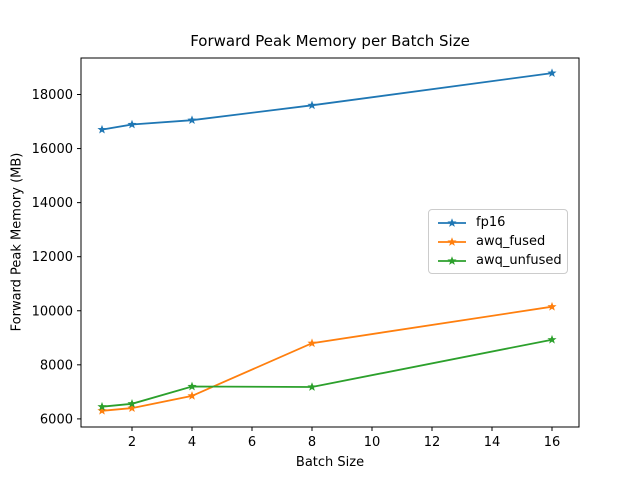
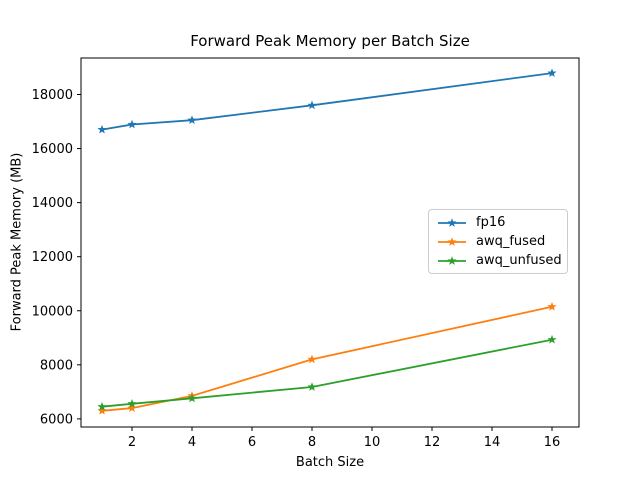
awq_unfused/4: 7200 -> 6800
awq_fused/8: 8800 -> 8200
